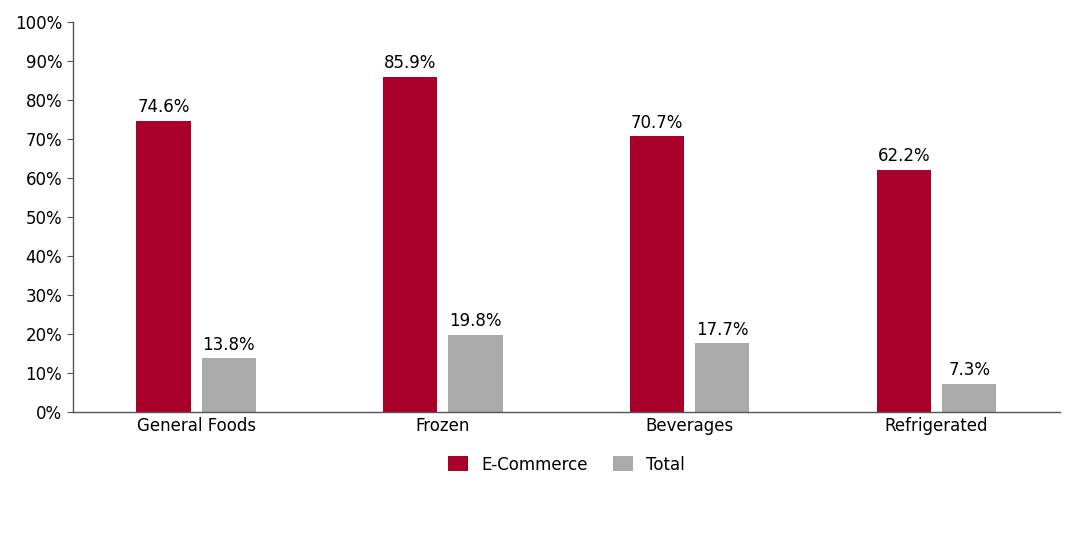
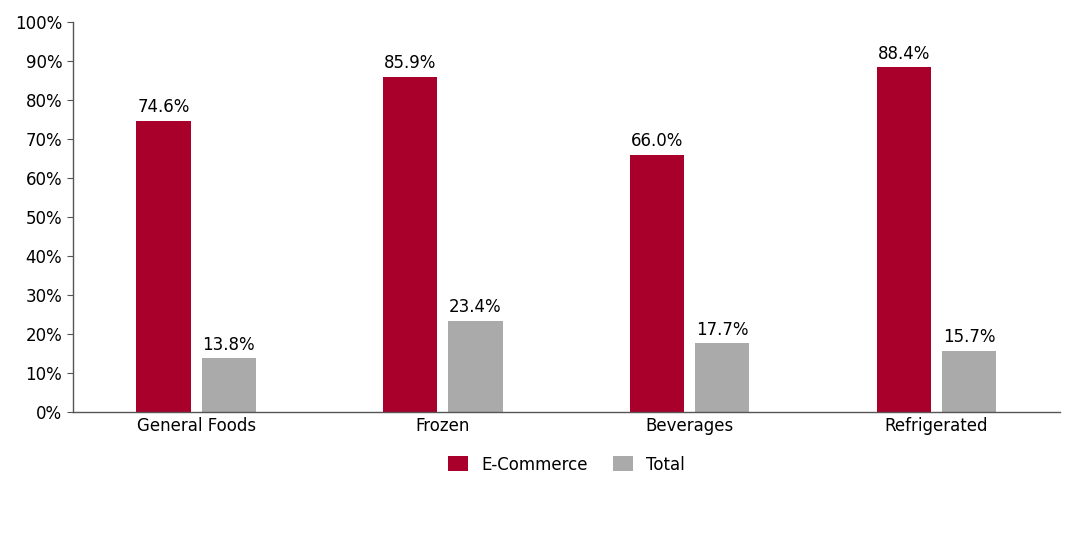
Total/Frozen: 19.8% -> 23.4%
E-Commerce/Beverages: 70.7% -> 66.0%
E-Commerce/Refrigerated: 62.2% -> 88.4%
Total/Refrigerated: 7.3% -> 15.7%
